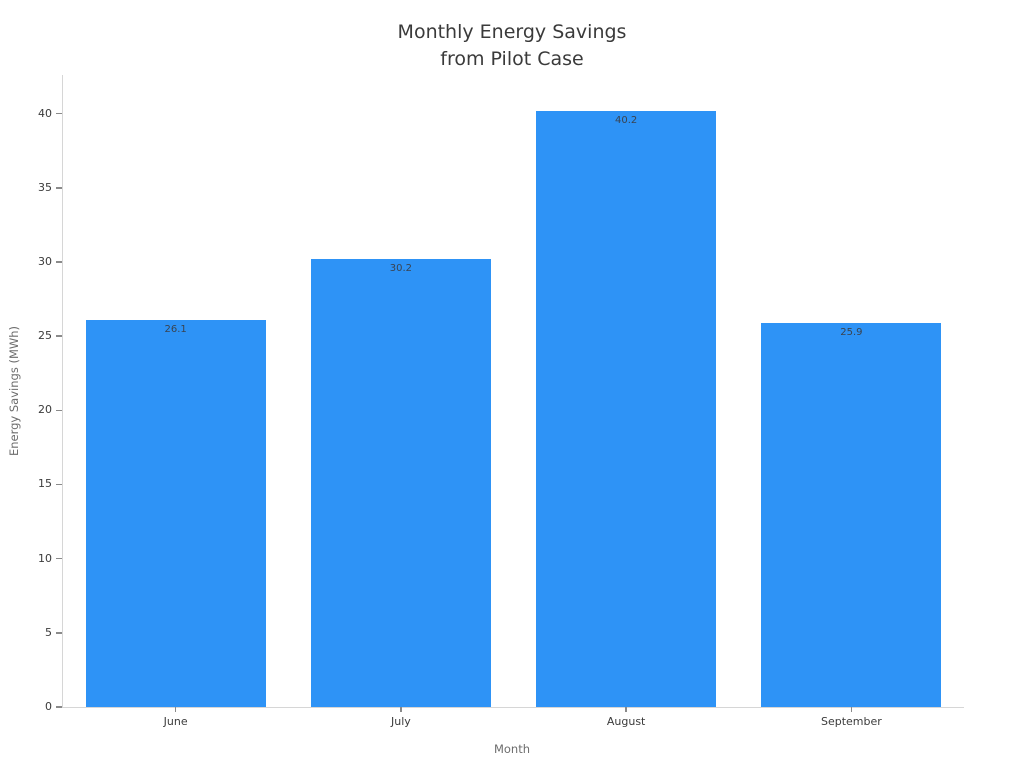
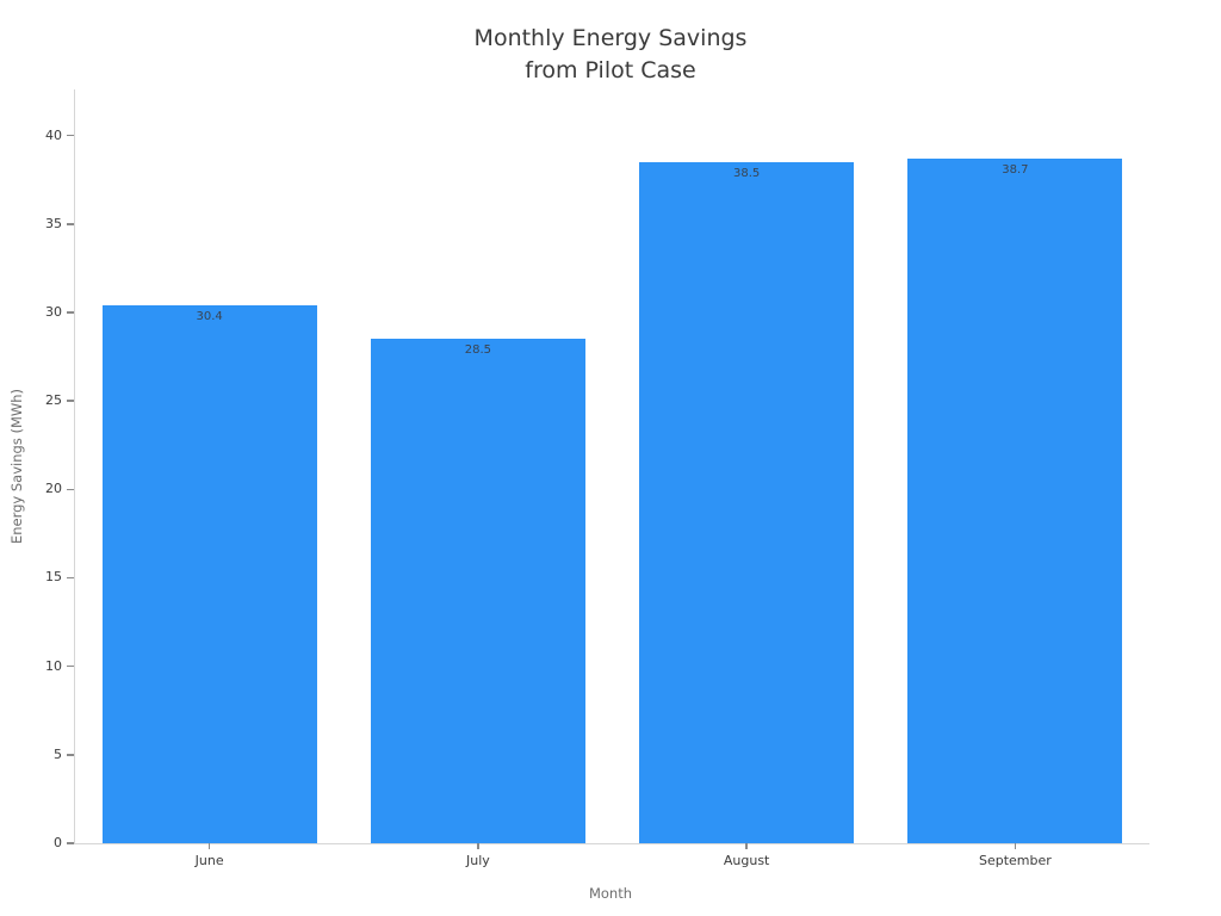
June: 26.1 -> 30.4
July: 30.2 -> 28.5
August: 40.2 -> 38.5
September: 25.9 -> 38.7
